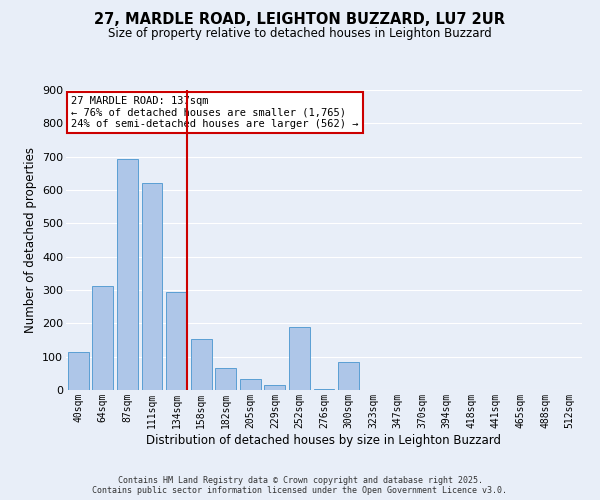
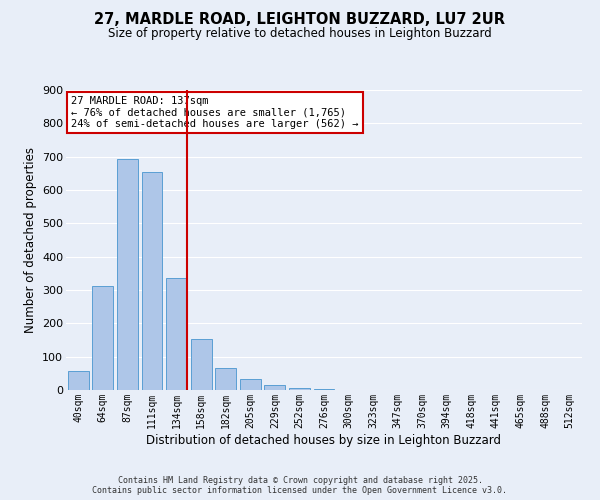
40sqm: 115 -> 58
111sqm: 620 -> 655
134sqm: 295 -> 335
252sqm: 190 -> 5
300sqm: 85 -> 1
